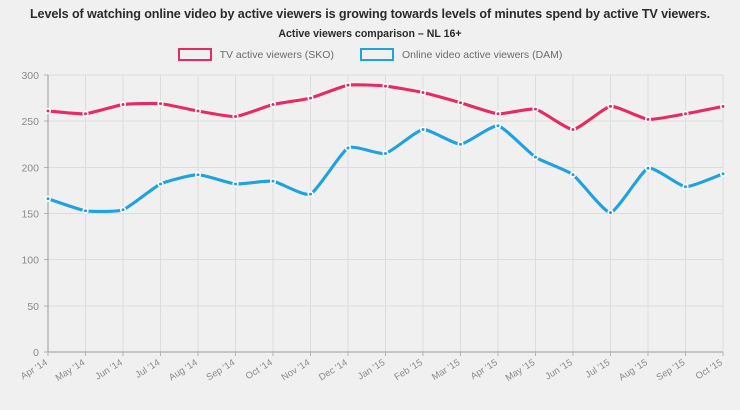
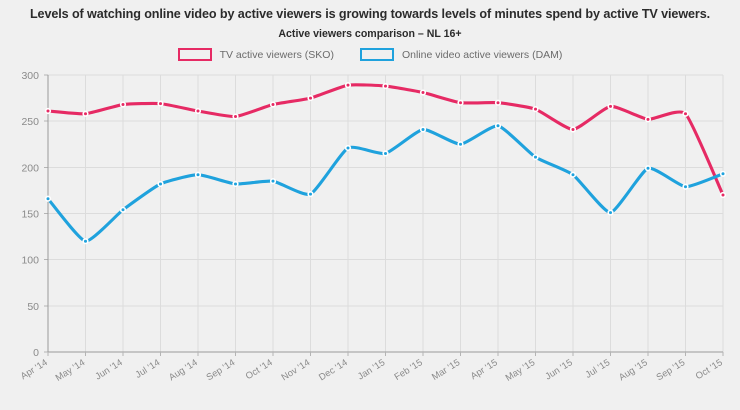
Online video active viewers (DAM)/May '14: 150 -> 120
TV active viewers (SKO)/Apr '15: 260 -> 270
TV active viewers (SKO)/Oct '15: 270 -> 170
